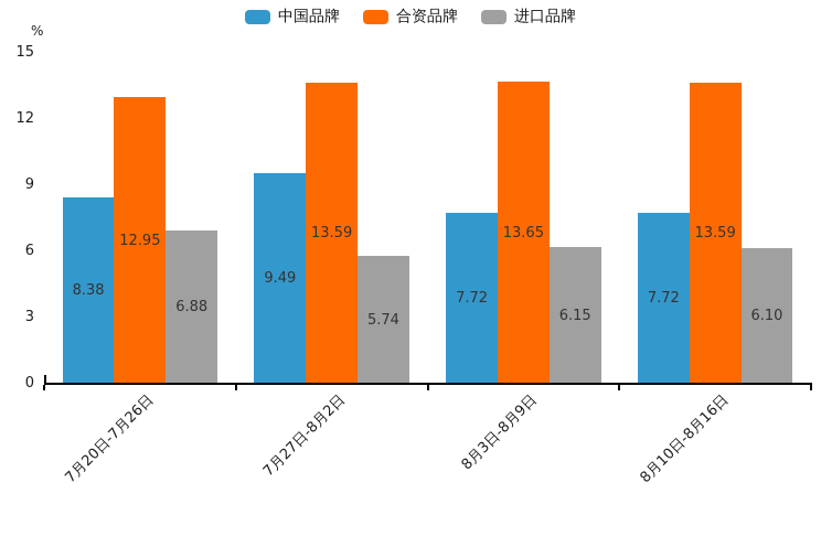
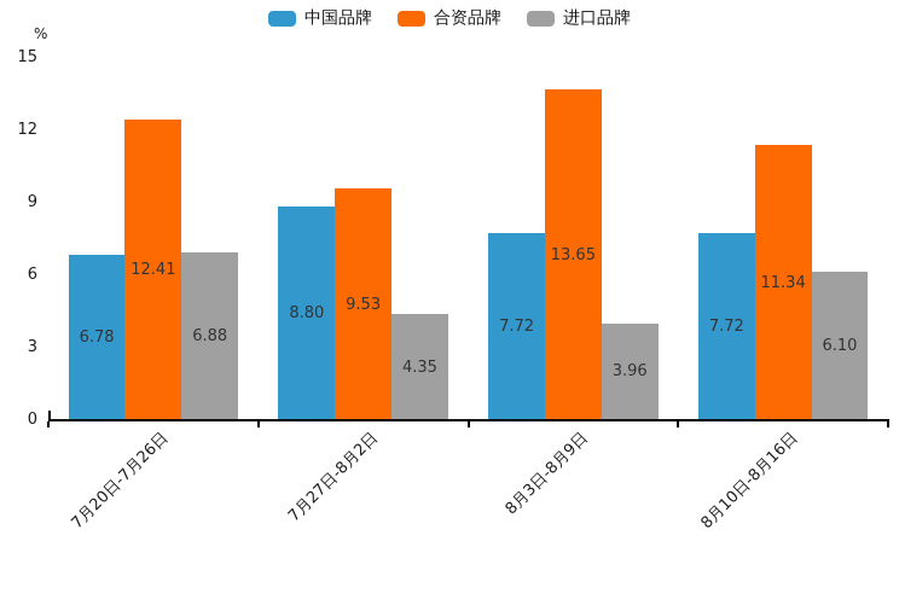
中国品牌/7月20日-7月26日: 8.38 -> 6.78
合资品牌/7月20日-7月26日: 12.95 -> 12.41
中国品牌/7月27日-8月2日: 9.49 -> 8.80
合资品牌/7月27日-8月2日: 13.59 -> 9.53
进口品牌/7月27日-8月2日: 5.74 -> 4.35
进口品牌/8月3日-8月9日: 6.15 -> 3.96
合资品牌/8月10日-8月16日: 13.59 -> 11.34
